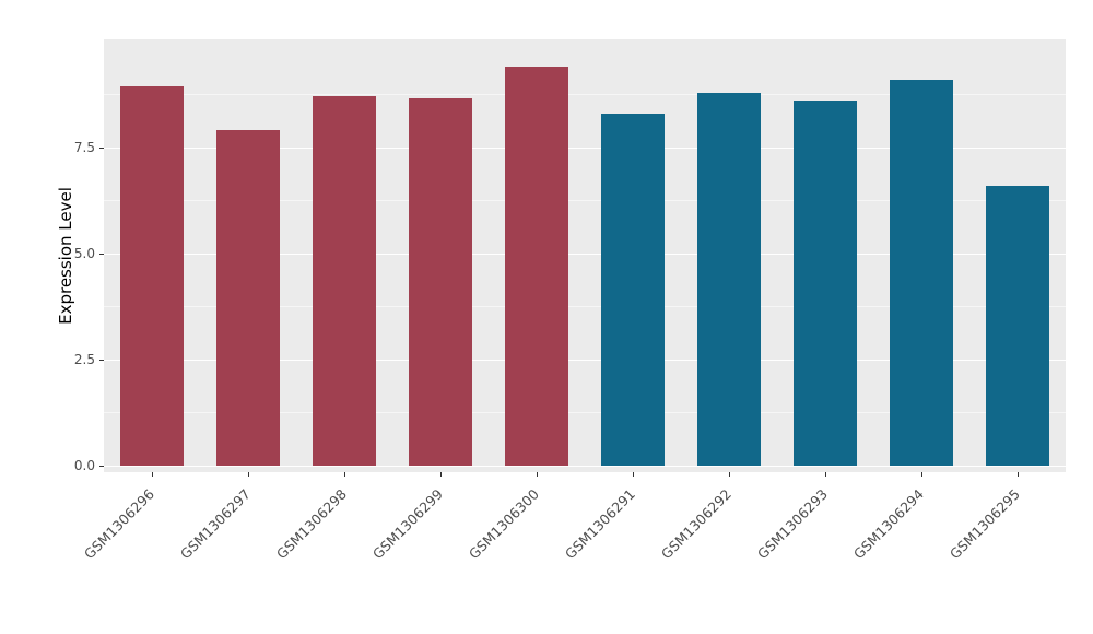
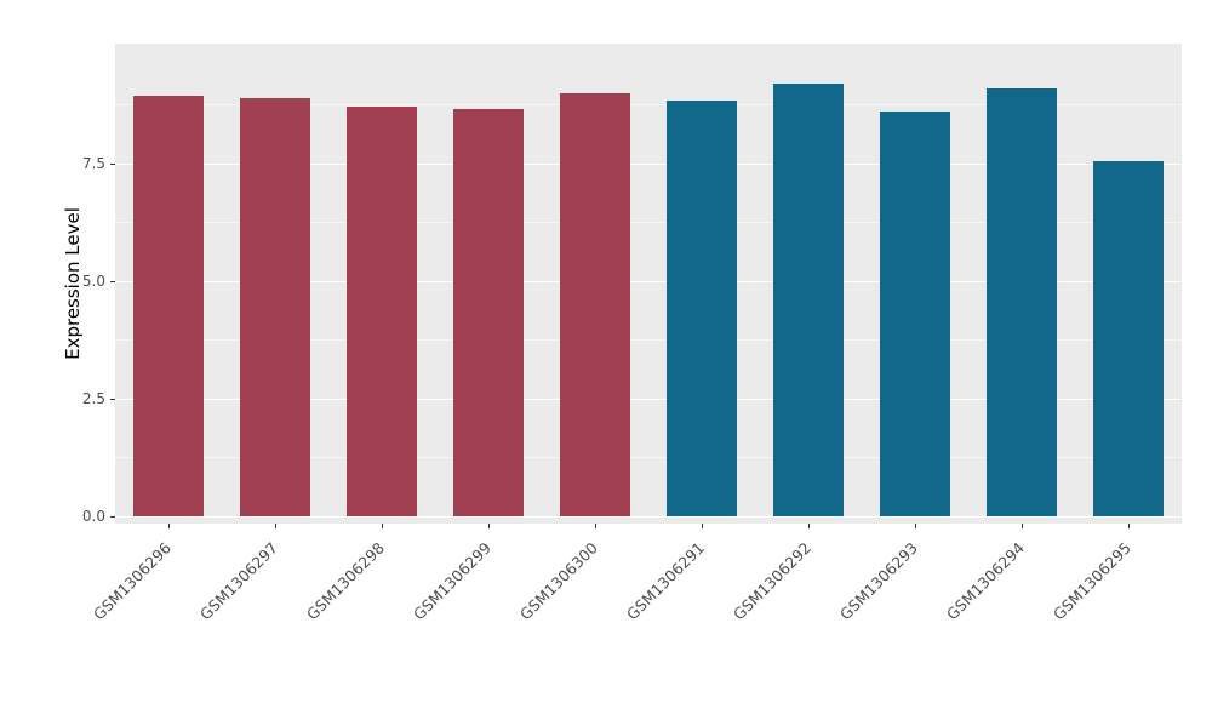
GSM1306297: 7.9 -> 8.9
GSM1306300: 9.4 -> 9.0
GSM1306291: 8.3 -> 8.8
GSM1306292: 8.8 -> 9.2
GSM1306295: 6.6 -> 7.5
